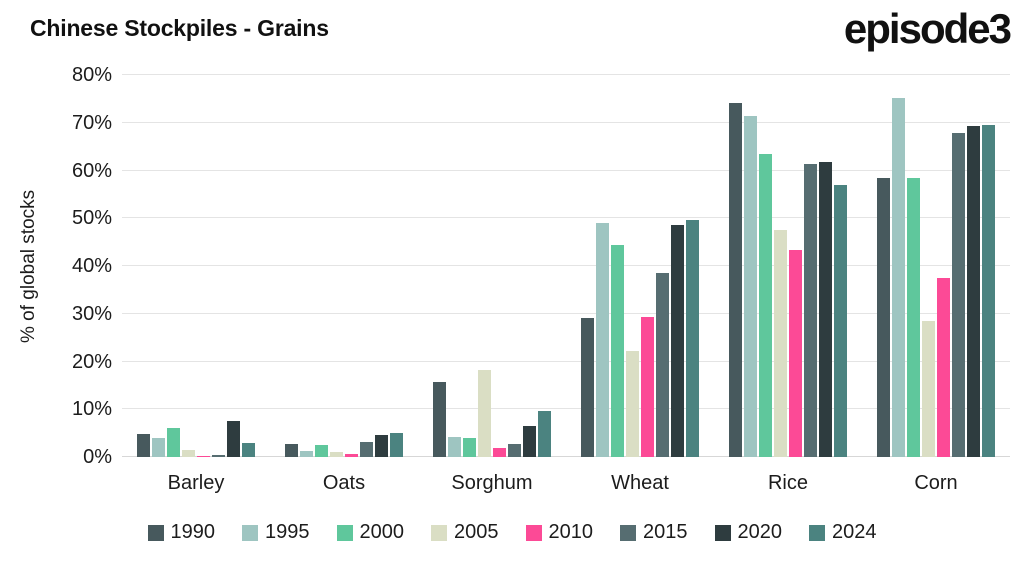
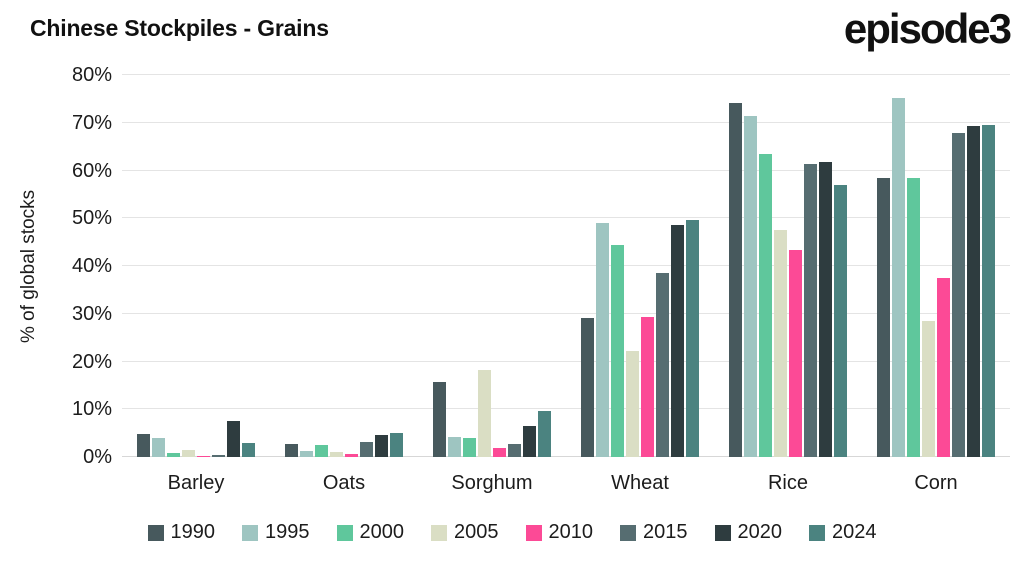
2000/Barley: 6% -> 1%
